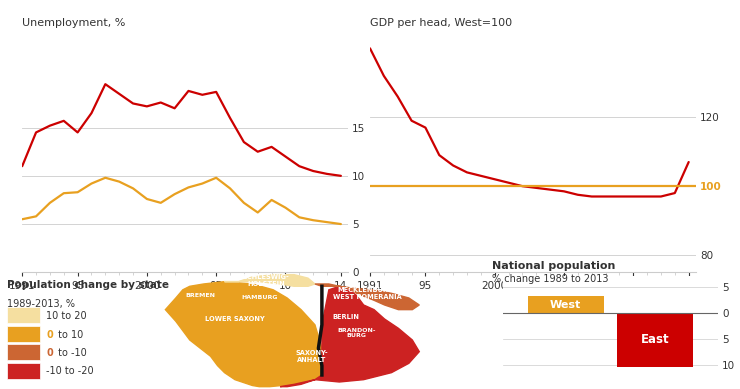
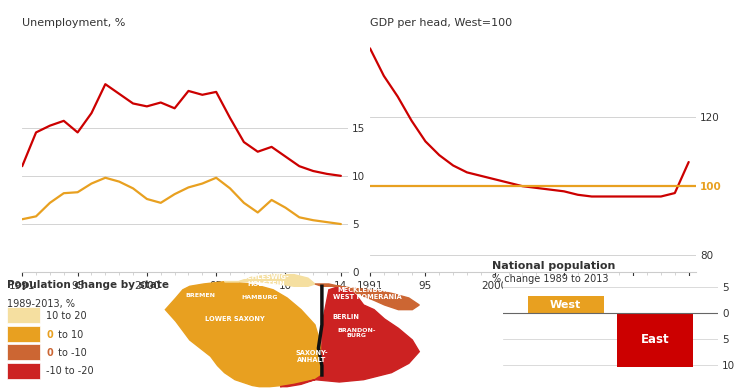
GDP per head, West=100/95: 117.0 -> 113.0
